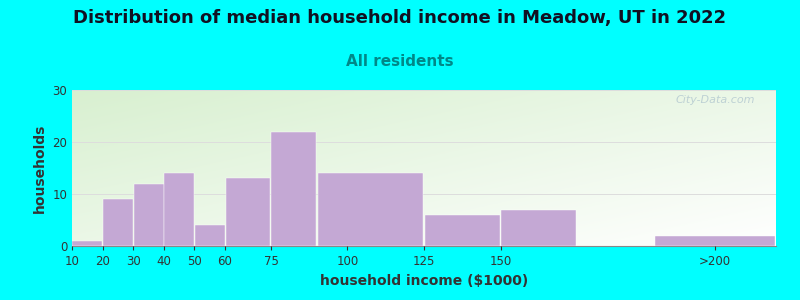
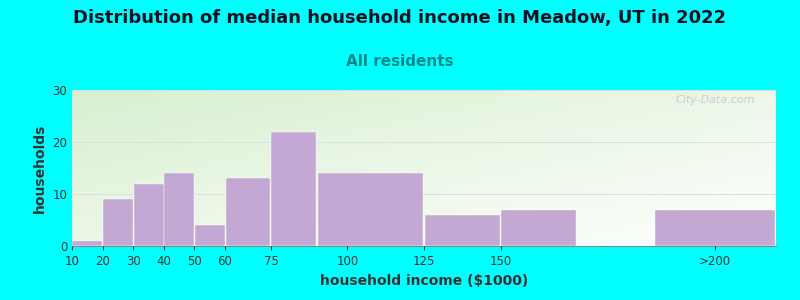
>200: 2 -> 7
